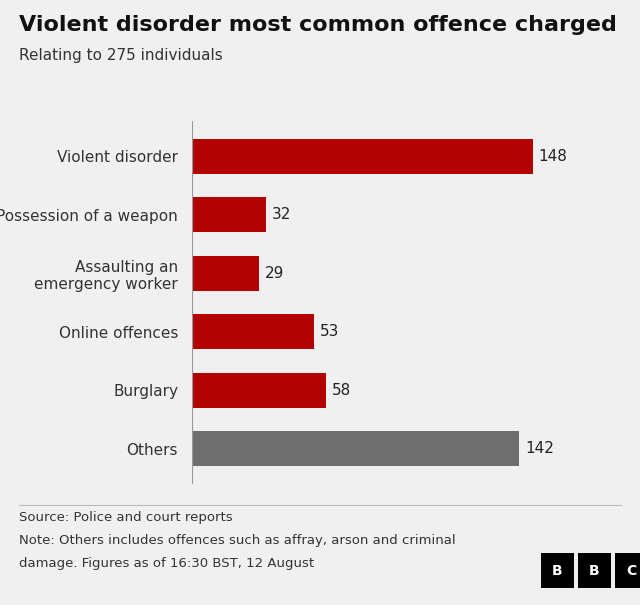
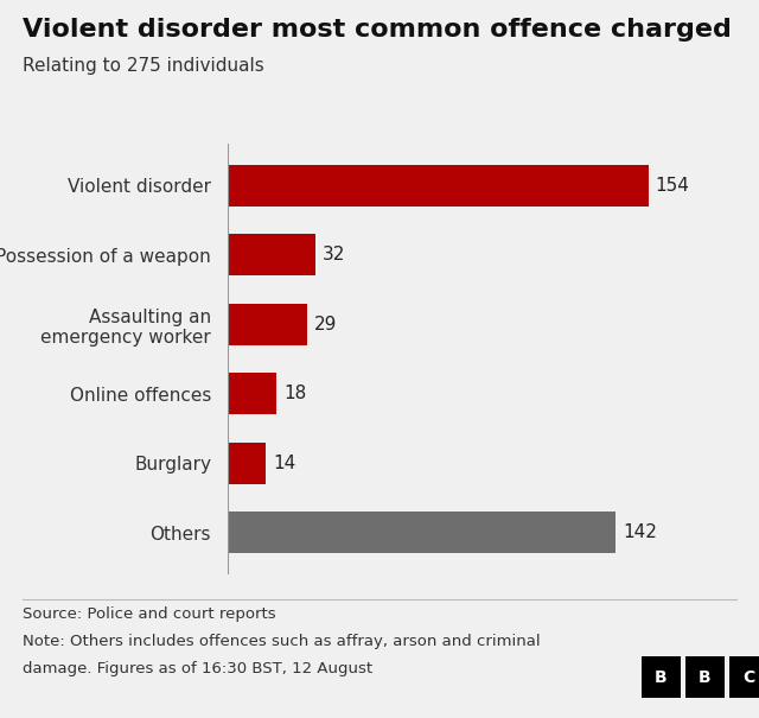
Violent disorder: 148 -> 154
Online offences: 53 -> 18
Burglary: 58 -> 14
